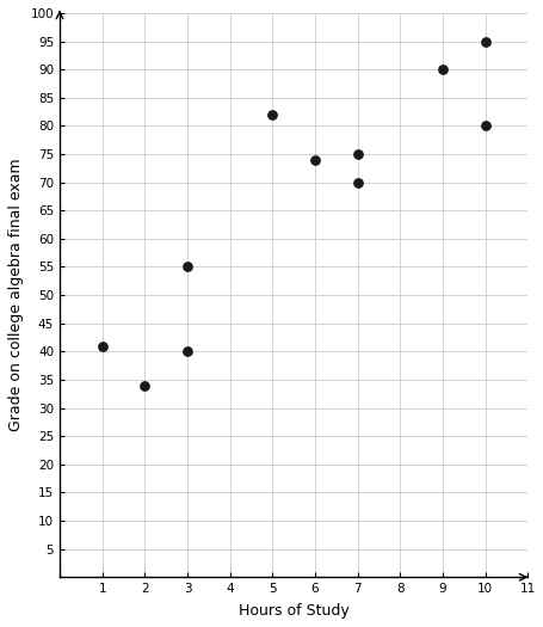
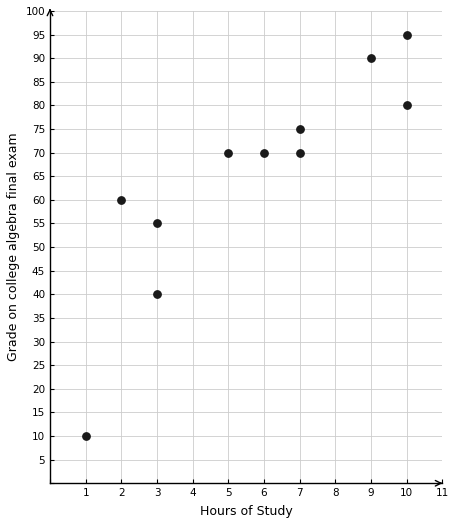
1: 41 -> 10
2: 34 -> 60
5: 82 -> 70
6: 74 -> 70
